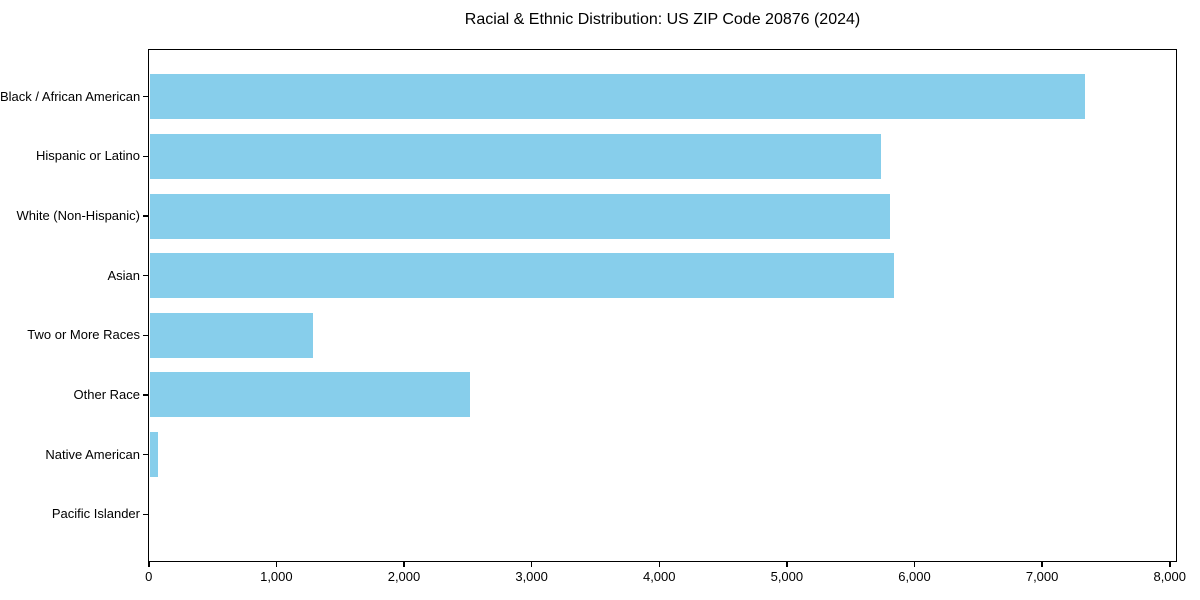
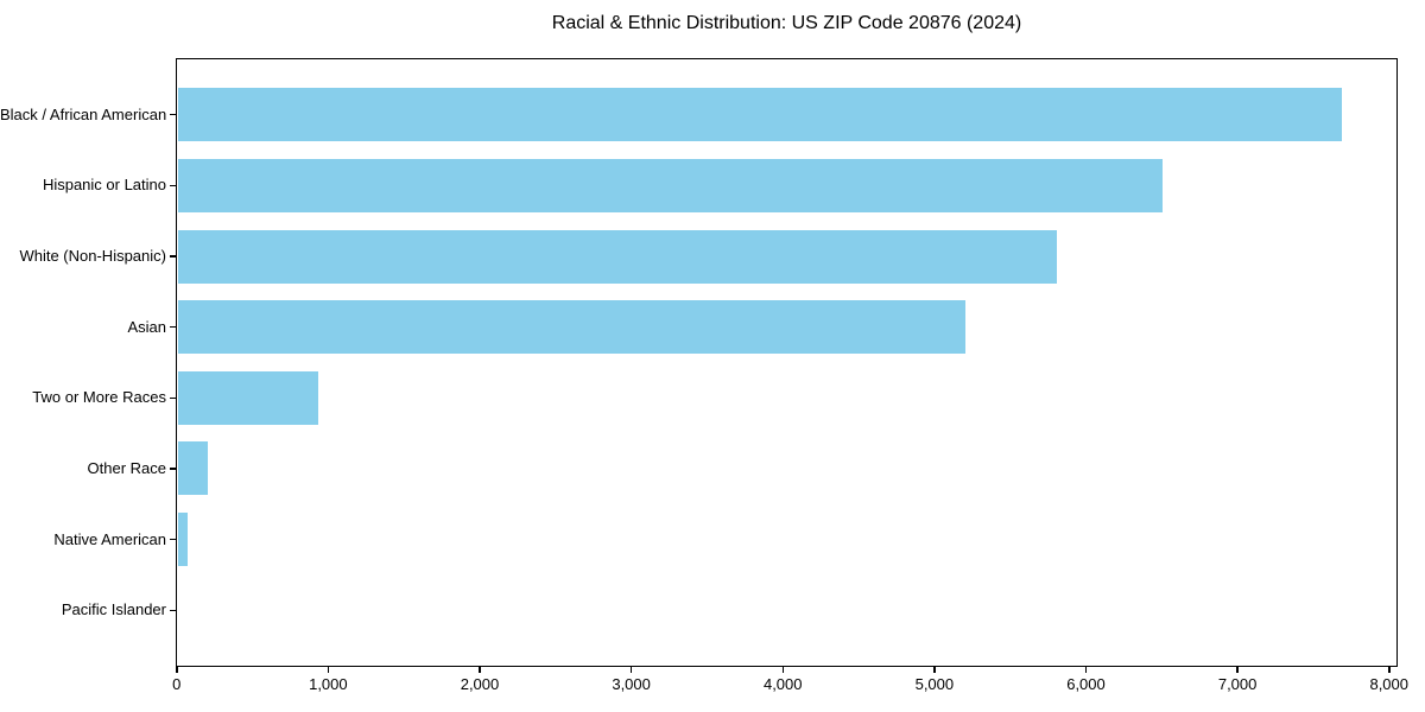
Black / African American: 7330 -> 7680
Hispanic or Latino: 5730 -> 6500
Asian: 5830 -> 5200
Two or More Races: 1280 -> 930
Other Race: 2510 -> 200
